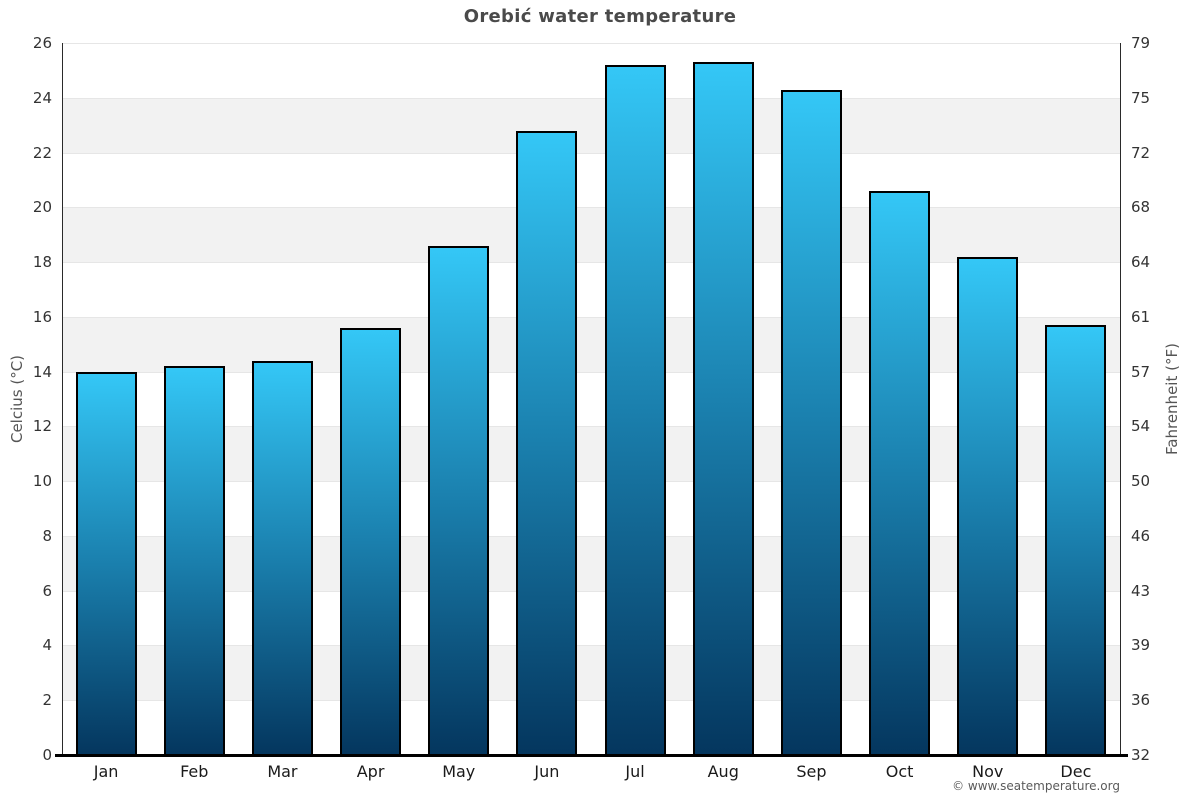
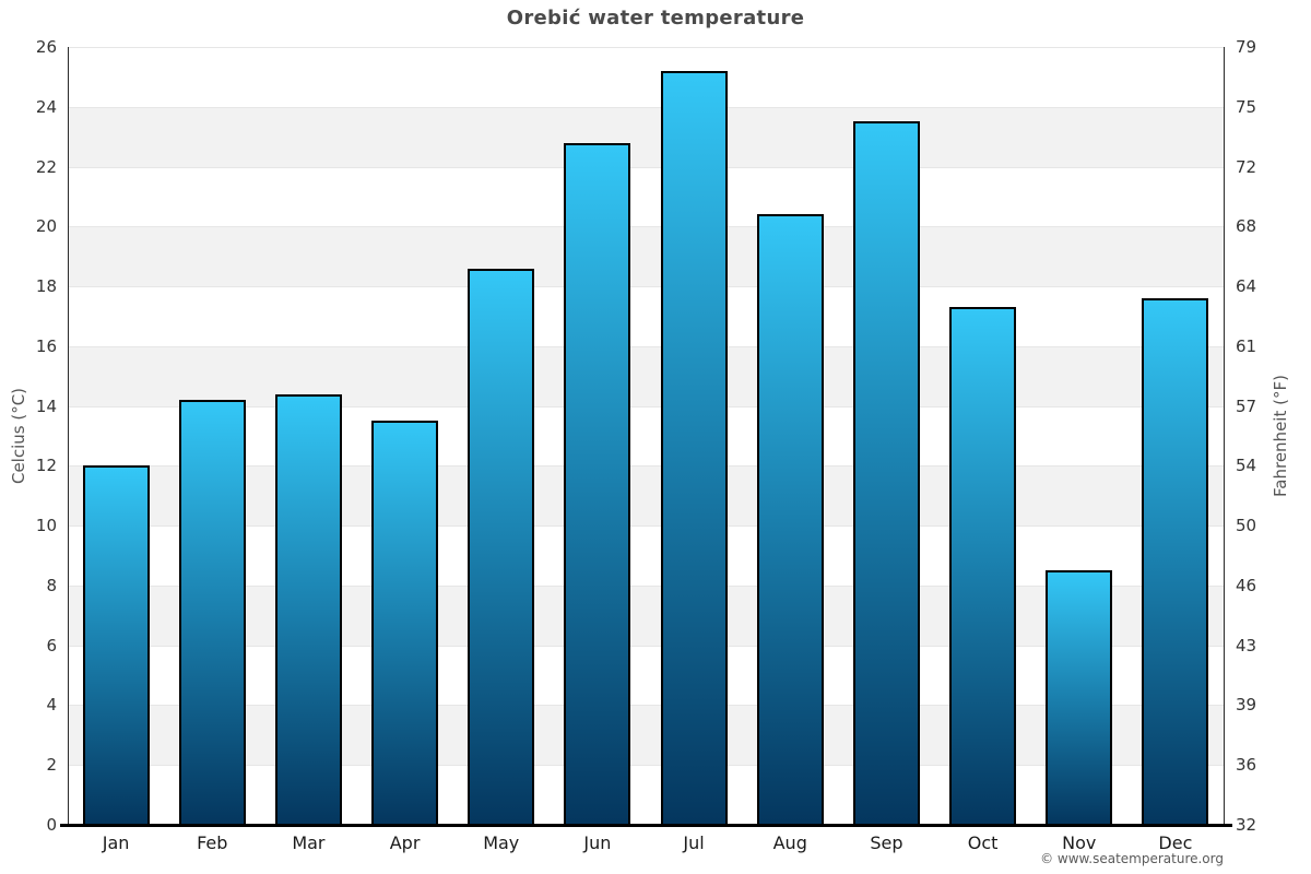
Jan: 14.0 -> 12.0
Apr: 15.6 -> 13.5
Aug: 25.3 -> 20.4
Sep: 24.3 -> 23.5
Oct: 20.6 -> 17.3
Nov: 18.2 -> 8.5
Dec: 15.7 -> 17.6
